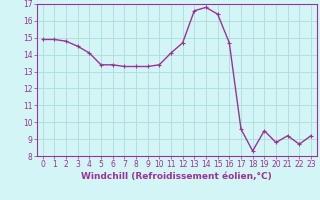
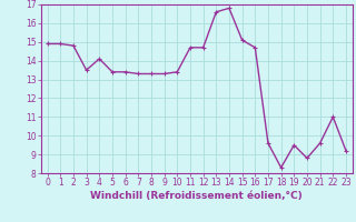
3: 14.5 -> 13.5
11: 14.1 -> 14.7
15: 16.4 -> 15.1
21: 9.2 -> 9.6
22: 8.7 -> 11.0
